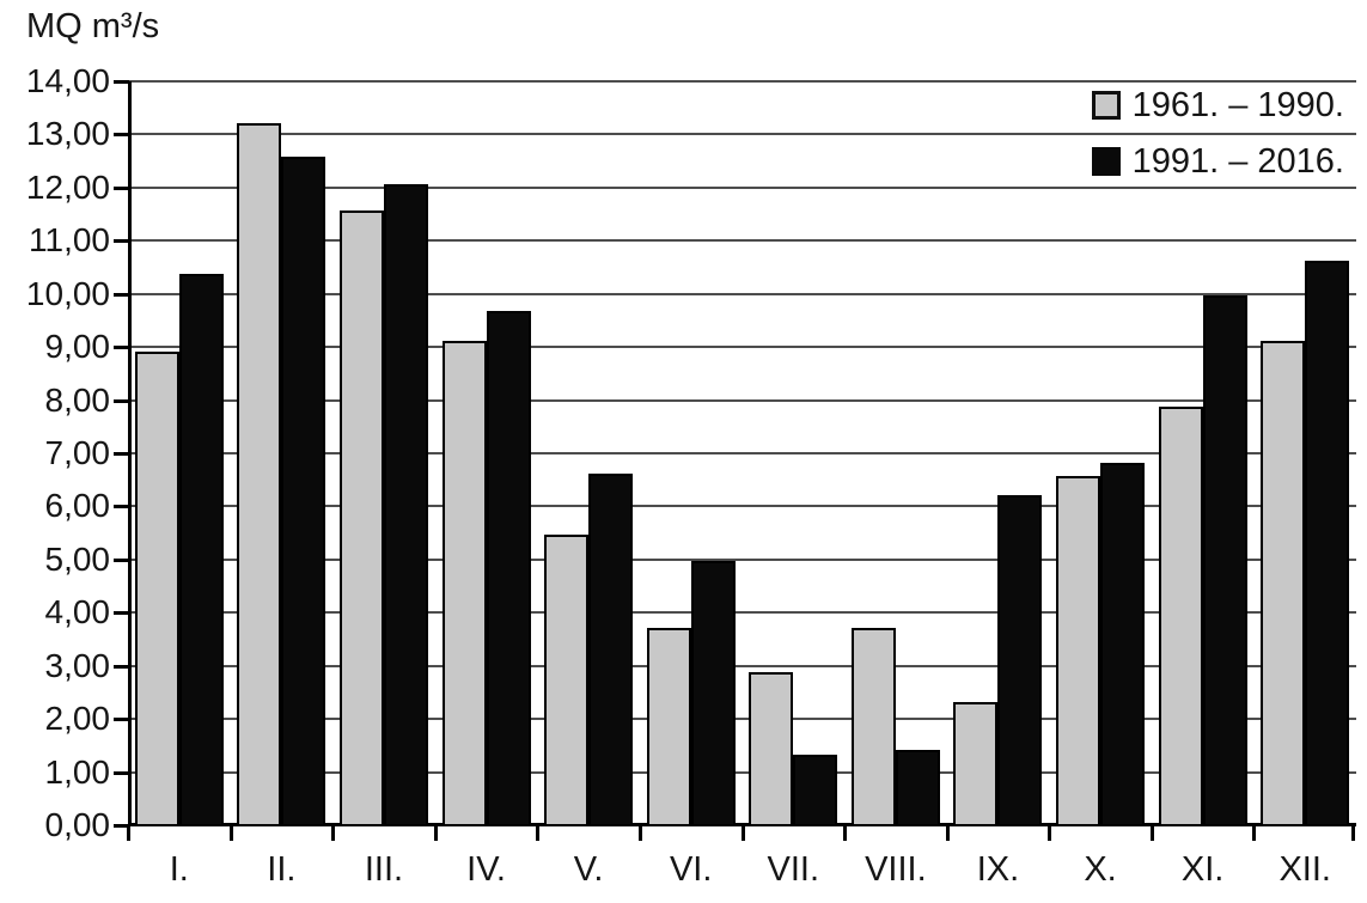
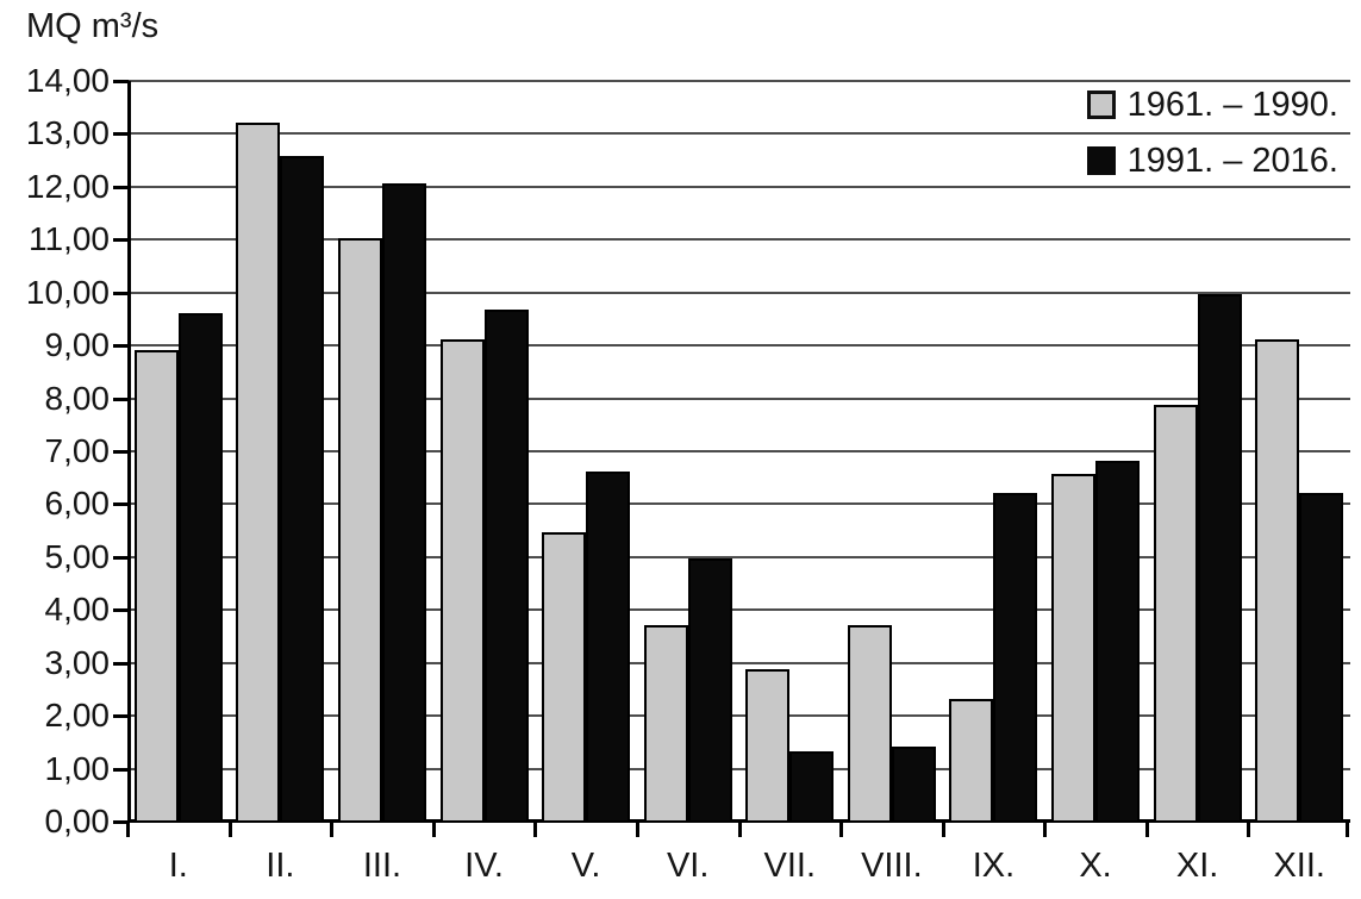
1991. – 2016./I.: 10,3 -> 9,6
1961. – 1990./III.: 11,6 -> 11,0
1991. – 2016./XII.: 10,6 -> 6,2
